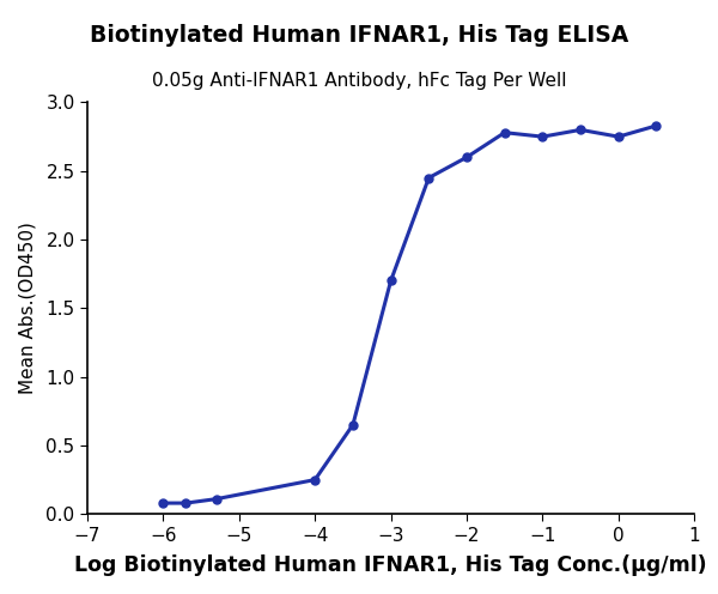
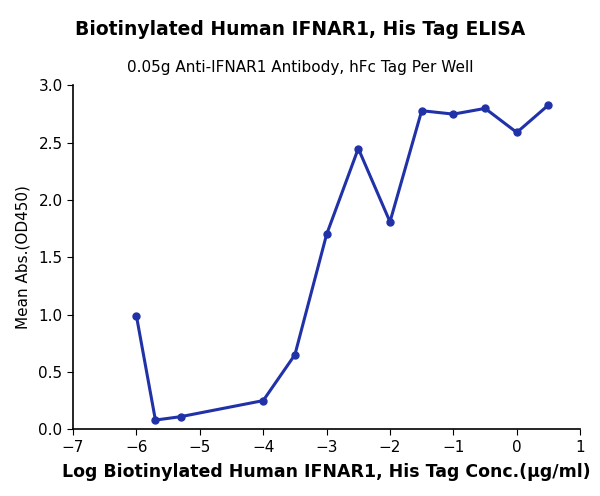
−6: 0.08 -> 0.99
−2: 2.60 -> 1.81
0: 2.75 -> 2.59
